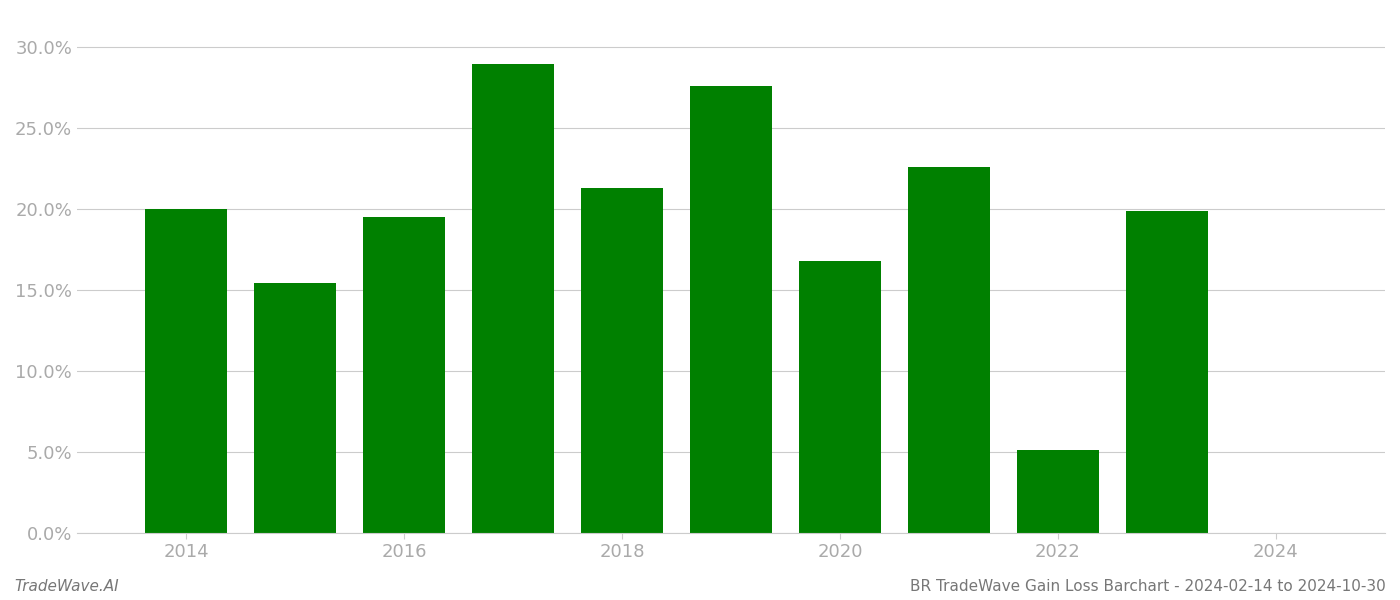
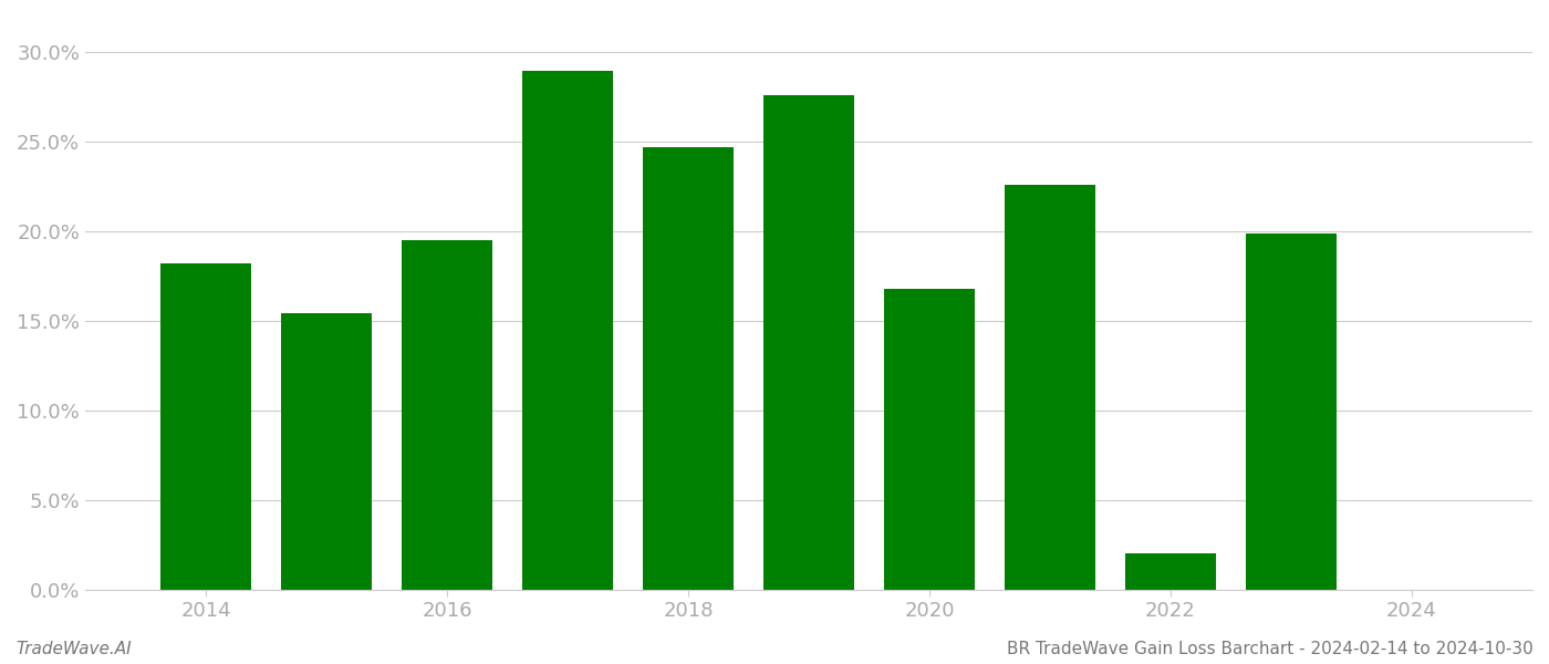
2014: 20.0% -> 18.2%
2018: 21.3% -> 24.7%
2022: 5.1% -> 2.0%
